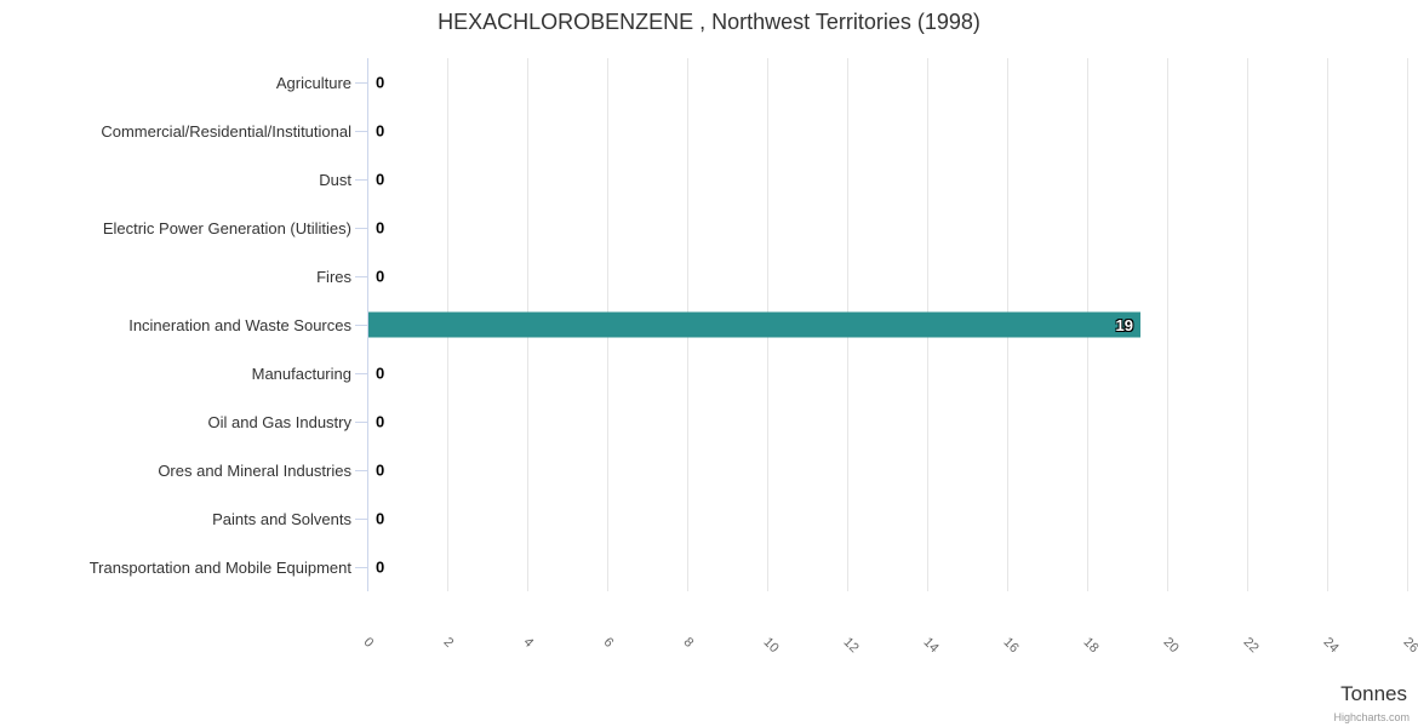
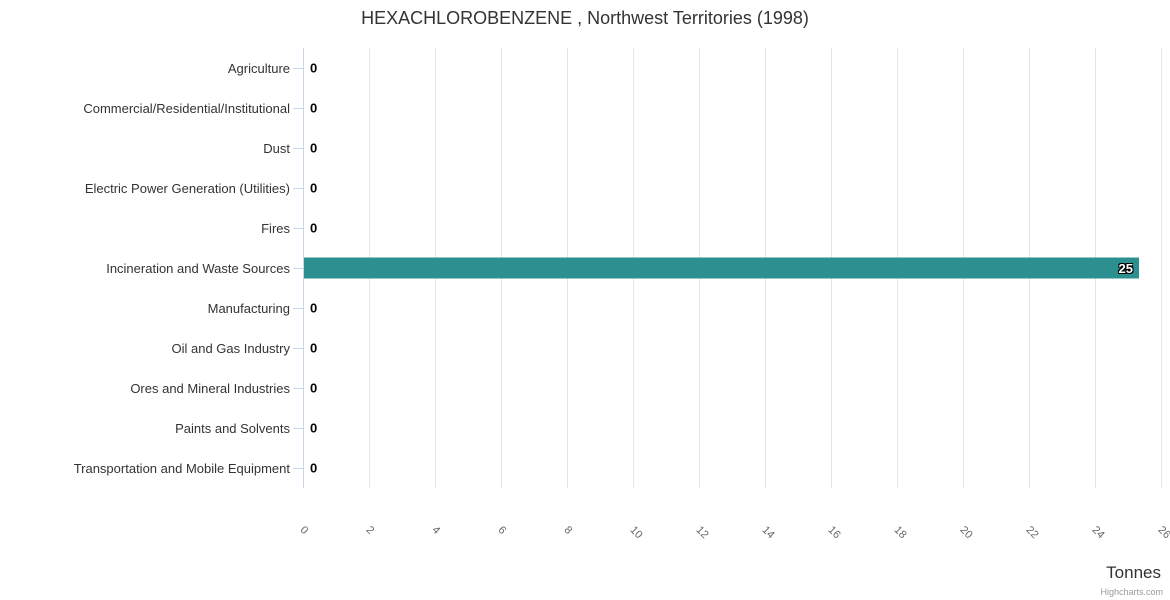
Incineration and Waste Sources: 19 -> 25
